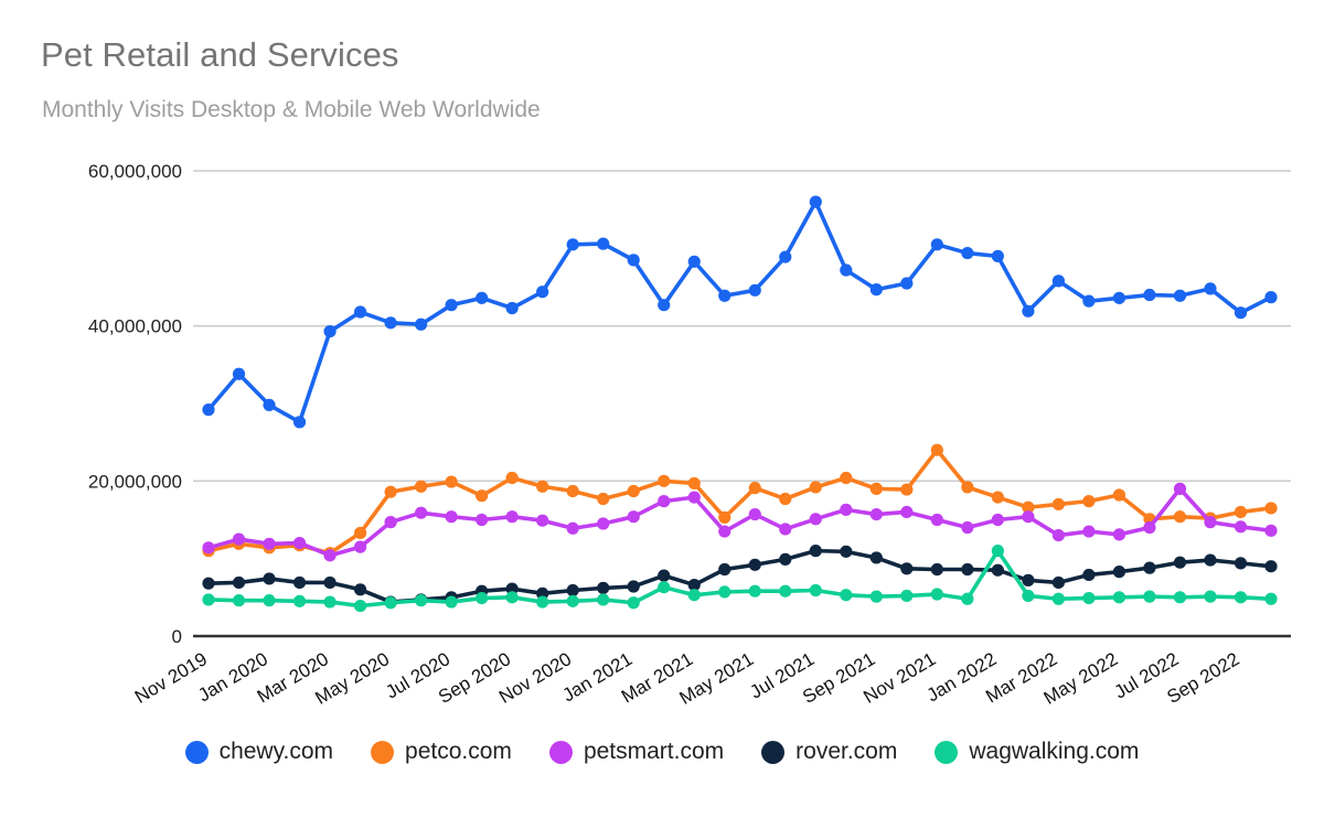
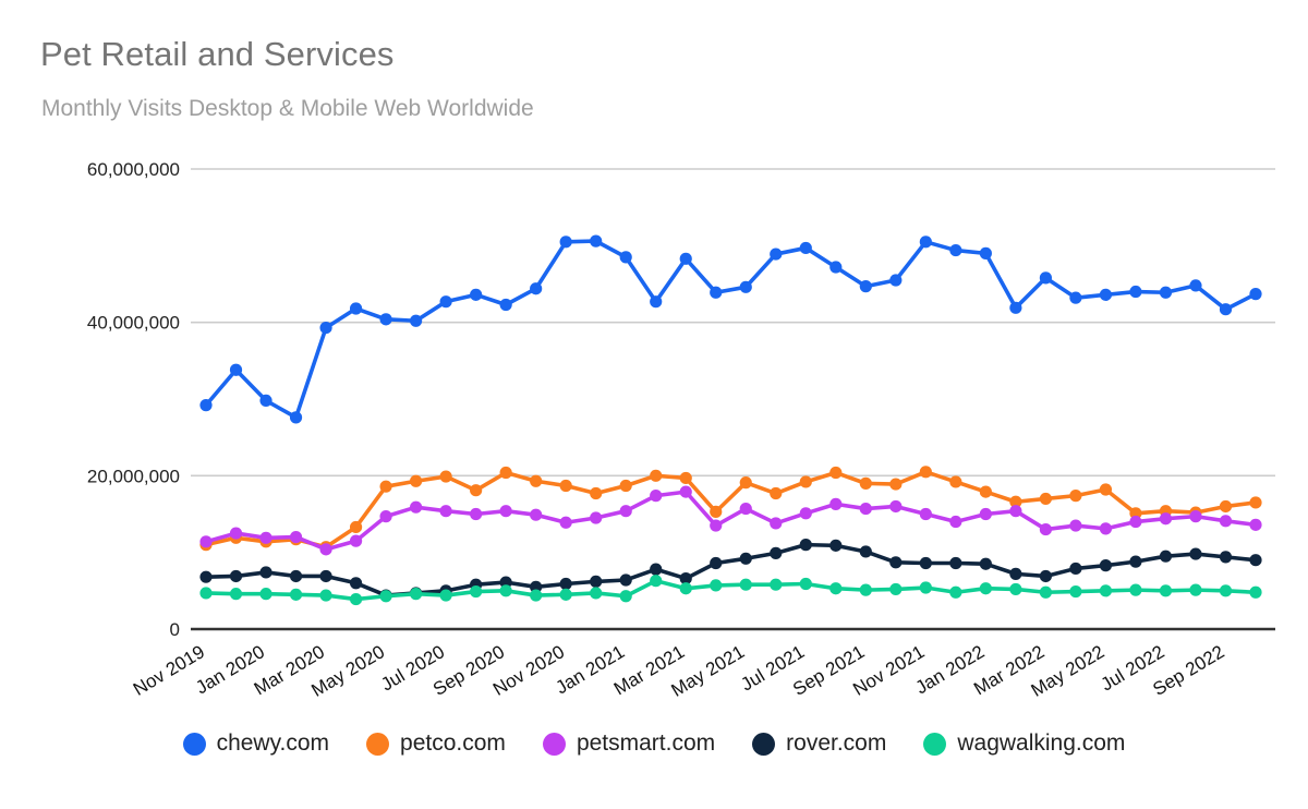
chewy.com/Jul 2021: 56000000 -> 50000000
petco.com/Nov 2021: 24000000 -> 20000000
wagwalking.com/Jan 2022: 11000000 -> 5000000
petsmart.com/Jul 2022: 19000000 -> 14000000
